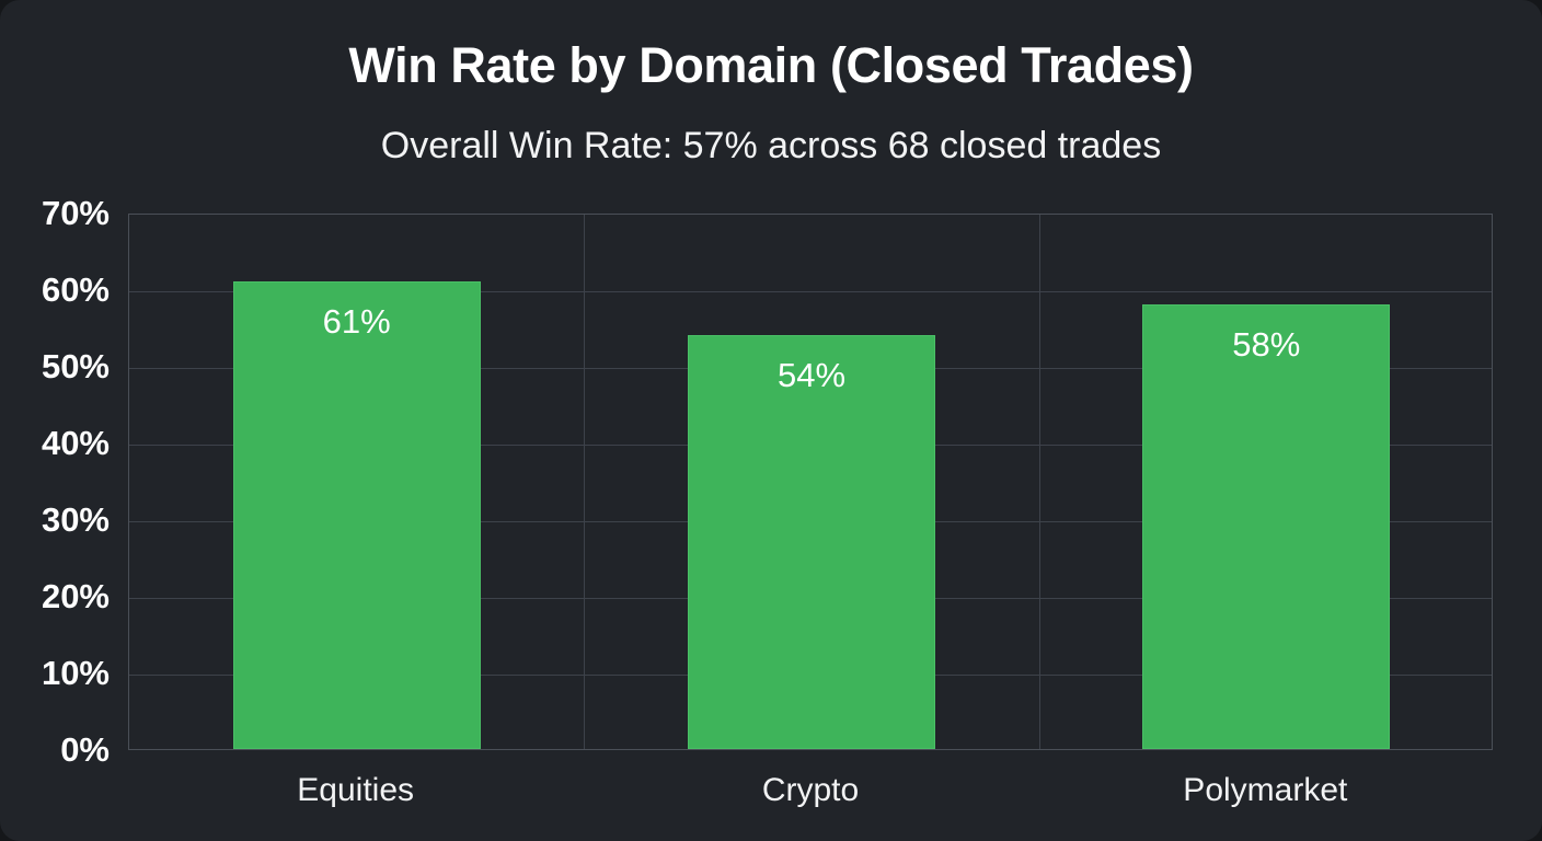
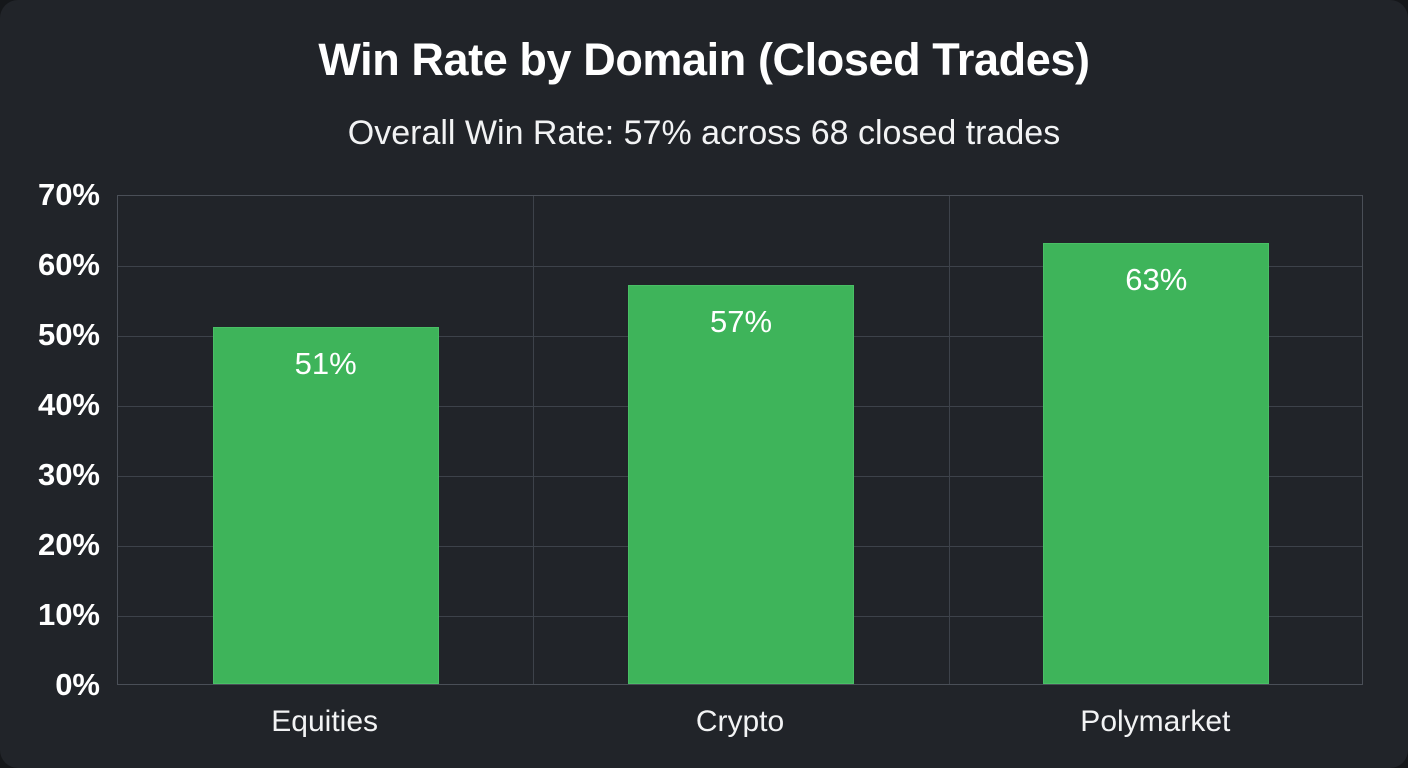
Equities: 61% -> 51%
Crypto: 54% -> 57%
Polymarket: 58% -> 63%
